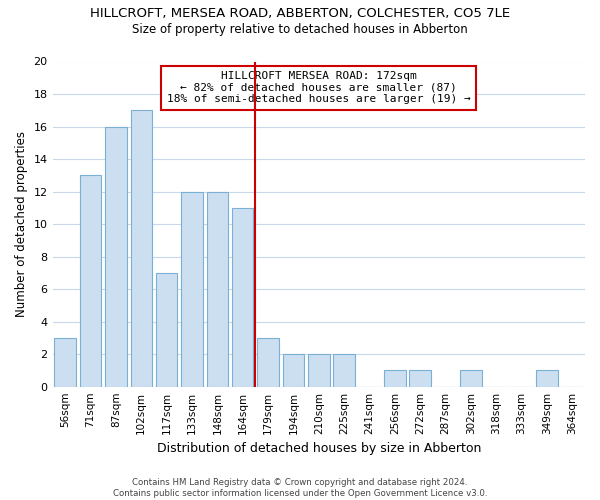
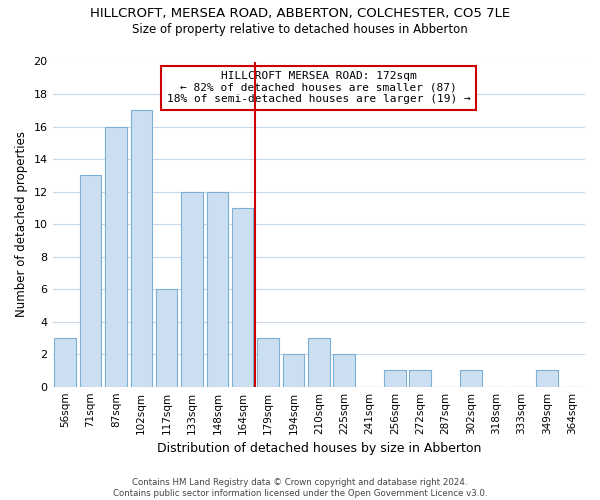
117sqm: 7 -> 6
210sqm: 2 -> 3
